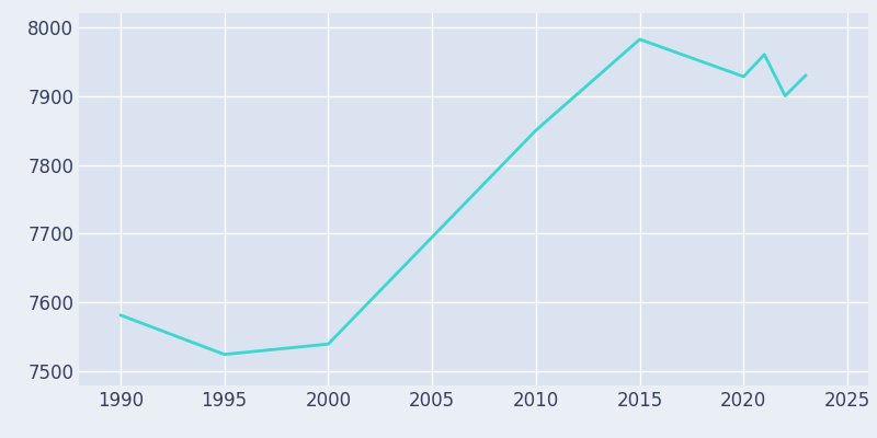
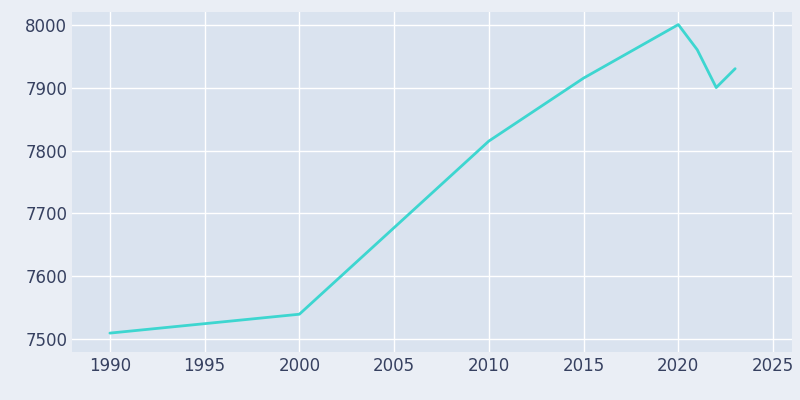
1990: 7582 -> 7510
2010: 7850 -> 7815
2015: 7982 -> 7915
2020: 7928 -> 8000
